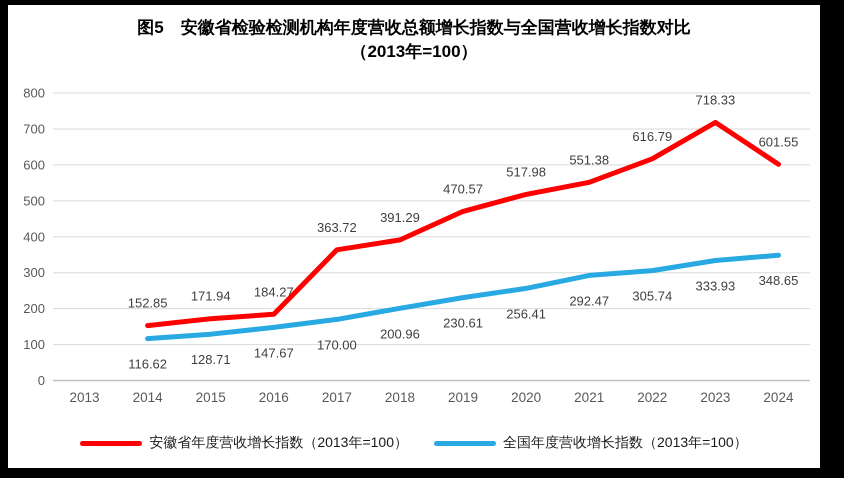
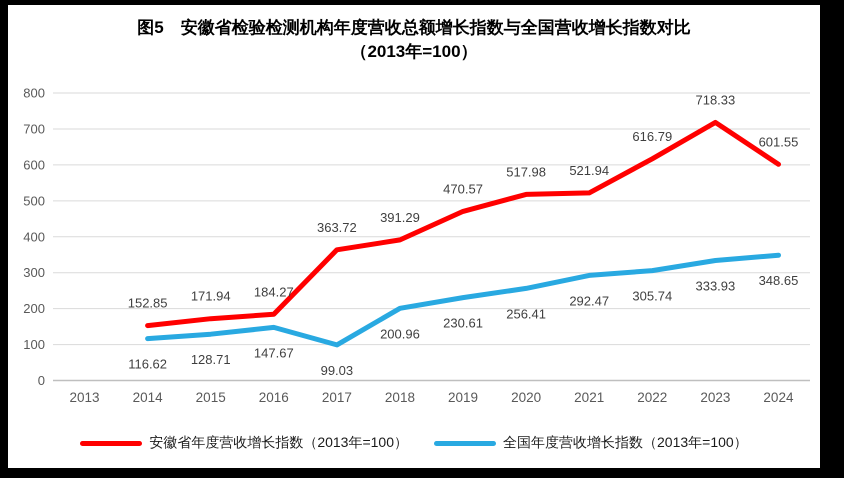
全国年度营收增长指数（2013年=100）/2017: 170.00 -> 99.03
安徽省年度营收增长指数（2013年=100）/2021: 551.38 -> 521.94
